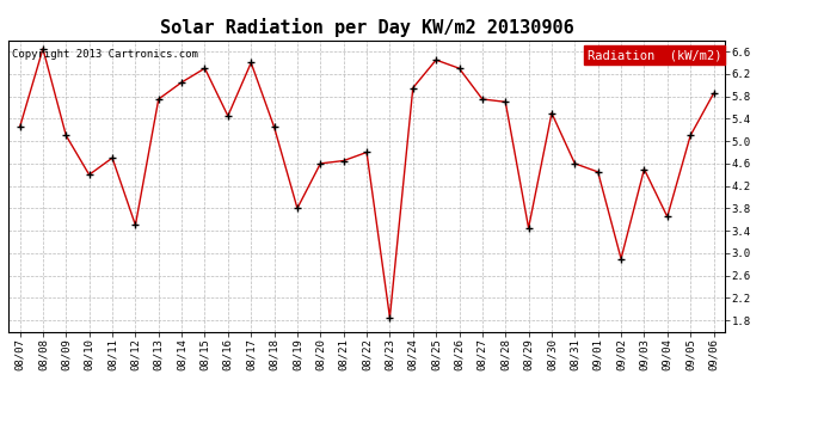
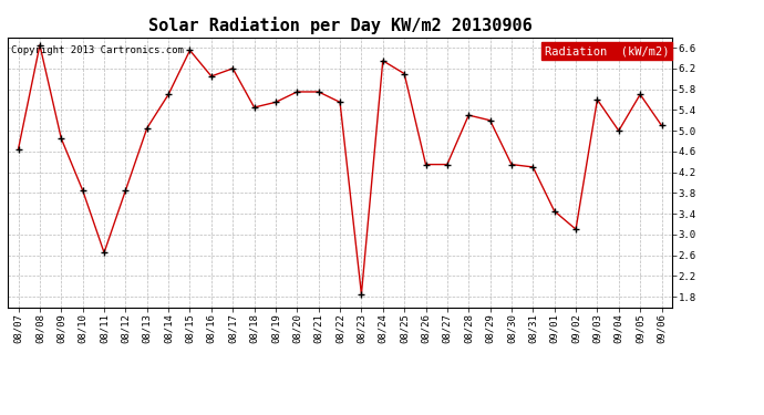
08/07: 5.25 -> 4.65
08/09: 5.10 -> 4.85
08/10: 4.40 -> 3.85
08/11: 4.70 -> 2.65
08/12: 3.50 -> 3.85
08/13: 5.75 -> 5.05
08/14: 6.05 -> 5.70
08/15: 6.30 -> 6.55
08/16: 5.45 -> 6.05
08/17: 6.40 -> 6.20
08/18: 5.25 -> 5.45
08/19: 3.80 -> 5.55
08/20: 4.60 -> 5.75
08/21: 4.65 -> 5.75
08/22: 4.80 -> 5.55
08/24: 5.95 -> 6.35
08/25: 6.45 -> 6.10
08/26: 6.30 -> 4.35
08/27: 5.75 -> 4.35
08/28: 5.70 -> 5.30
08/29: 3.45 -> 5.20
08/30: 5.50 -> 4.35
08/31: 4.60 -> 4.30
09/01: 4.45 -> 3.45
09/02: 2.90 -> 3.10
09/03: 4.50 -> 5.60
09/04: 3.65 -> 5.00
09/05: 5.10 -> 5.70
09/06: 5.85 -> 5.10
